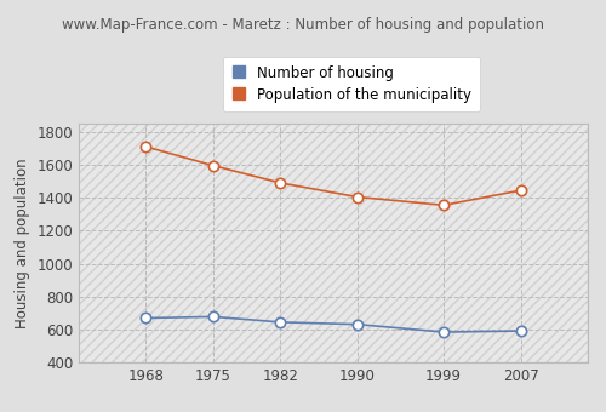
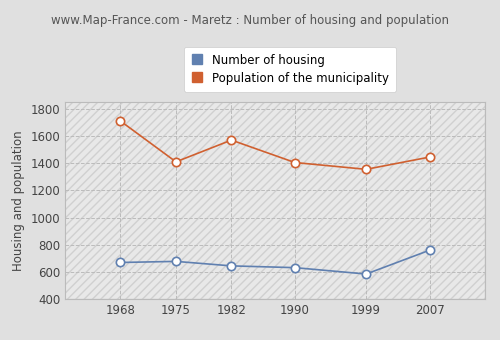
Population of the municipality/1975: 1600 -> 1410
Population of the municipality/1982: 1490 -> 1570
Number of housing/2007: 590 -> 760
